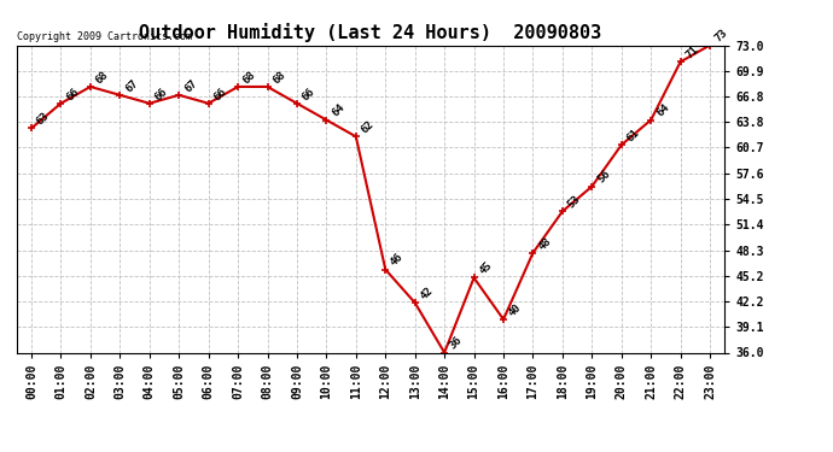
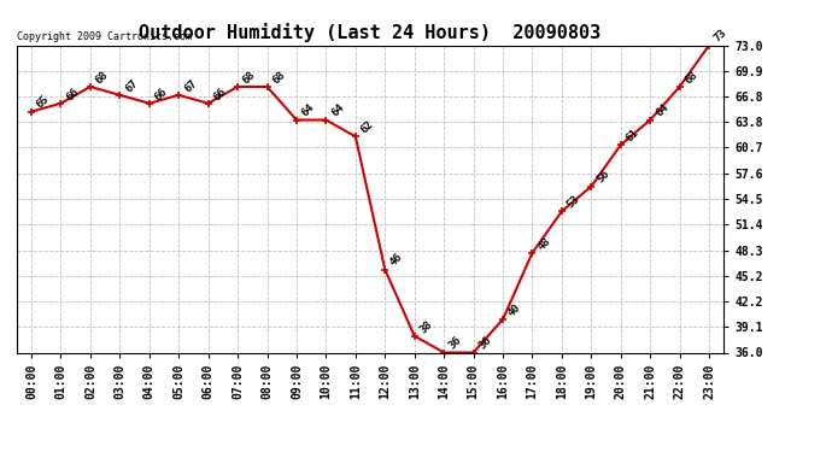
00:00: 63 -> 65
09:00: 66 -> 64
13:00: 42 -> 38
15:00: 45 -> 36
22:00: 71 -> 68
